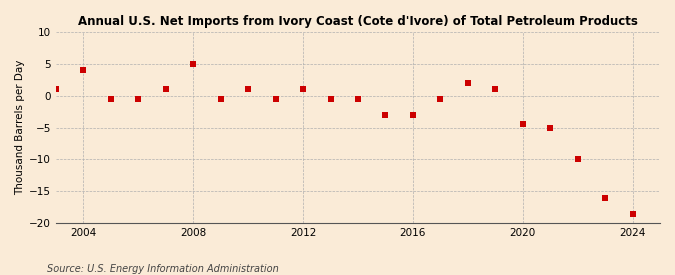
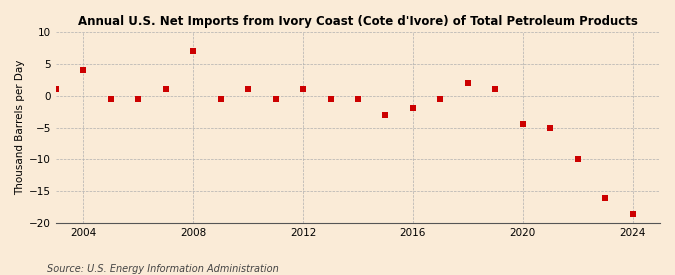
2008: 5.0 -> 7.0
2016: -3.0 -> -2.0
